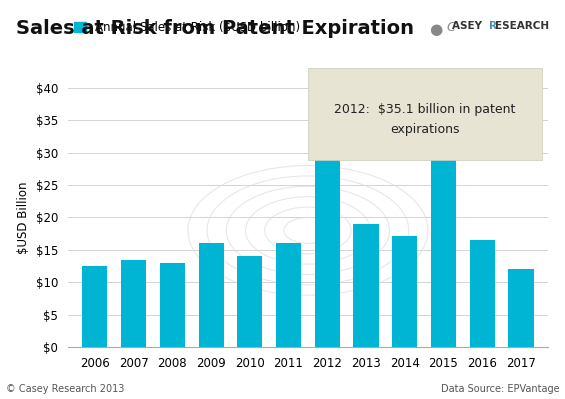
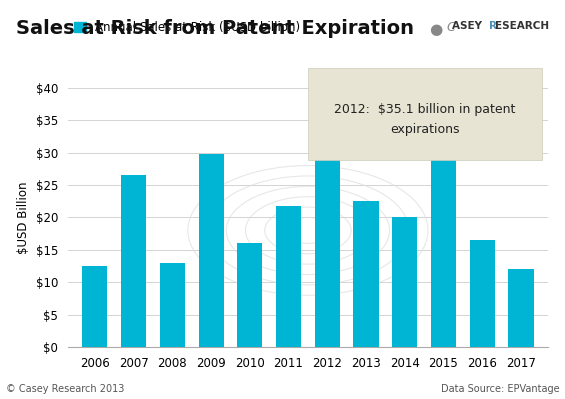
2007: $13.5 -> $26.6
2009: $16.0 -> $29.8
2010: $14.0 -> $16.0
2011: $16.0 -> $21.8
2013: $19.0 -> $22.6
2014: $17.2 -> $20.0
